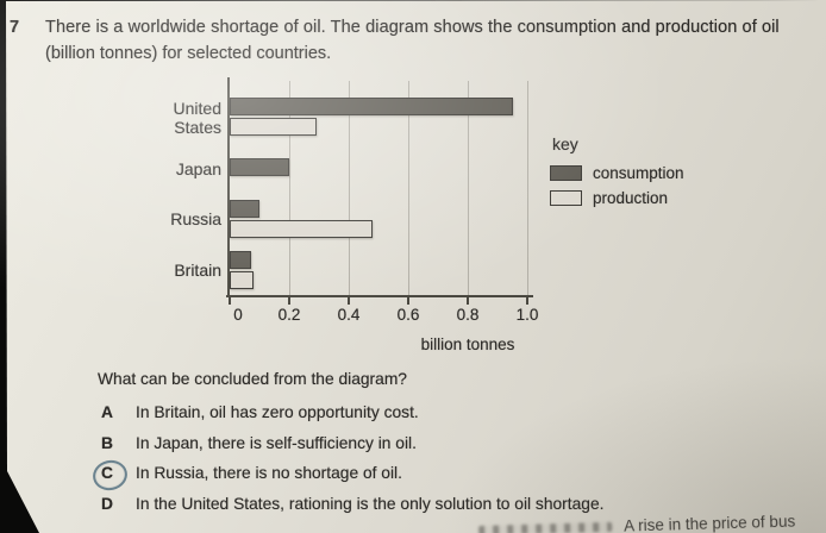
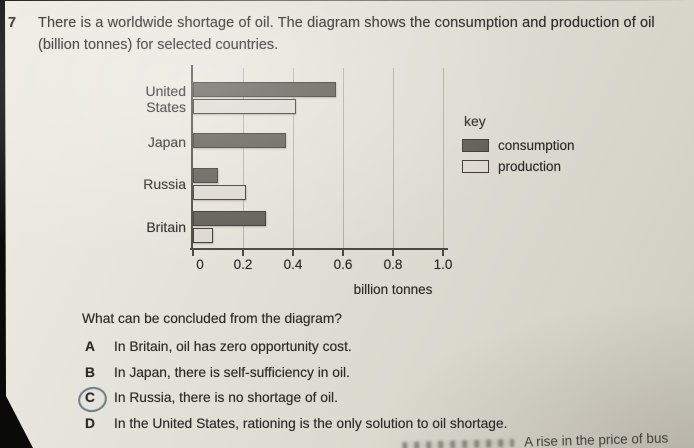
consumption/United States: 0.95 -> 0.57
production/United States: 0.29 -> 0.41
consumption/Japan: 0.20 -> 0.37
production/Russia: 0.48 -> 0.21
consumption/Britain: 0.07 -> 0.29
